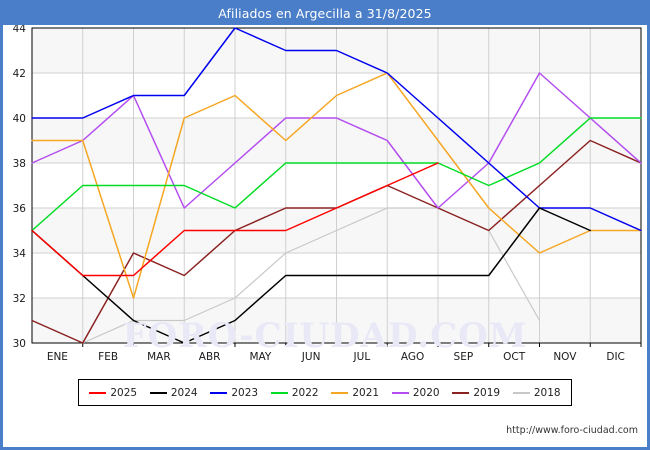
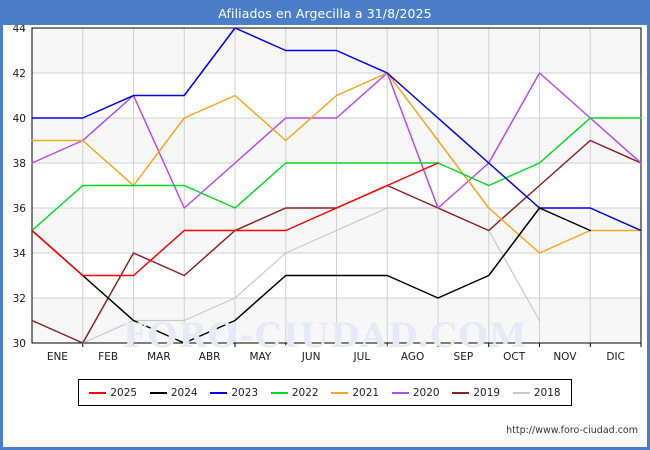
2021/FEB: 32 -> 37
2020/JUL: 39 -> 42
2024/AGO: 33 -> 32
